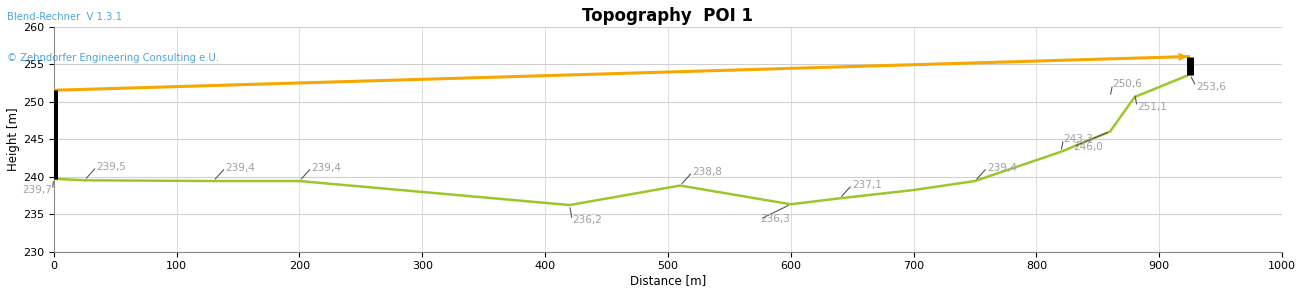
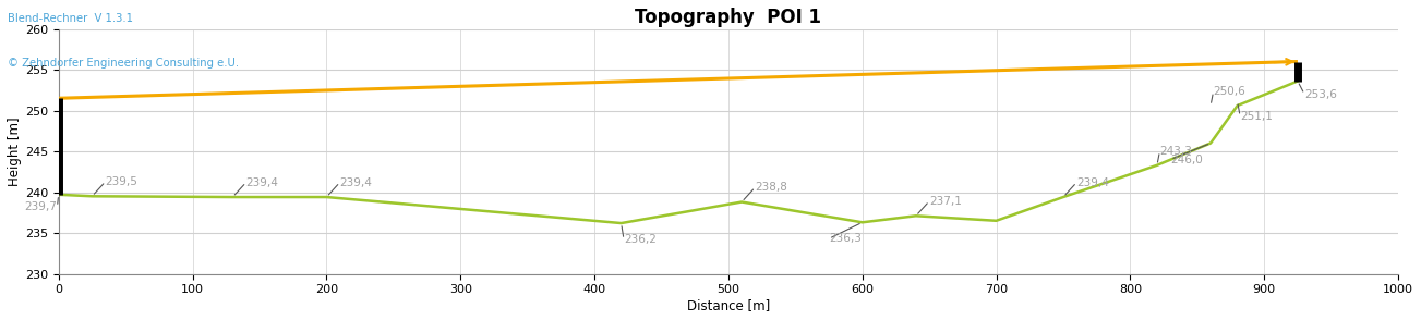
700: 238.2 -> 236.5
